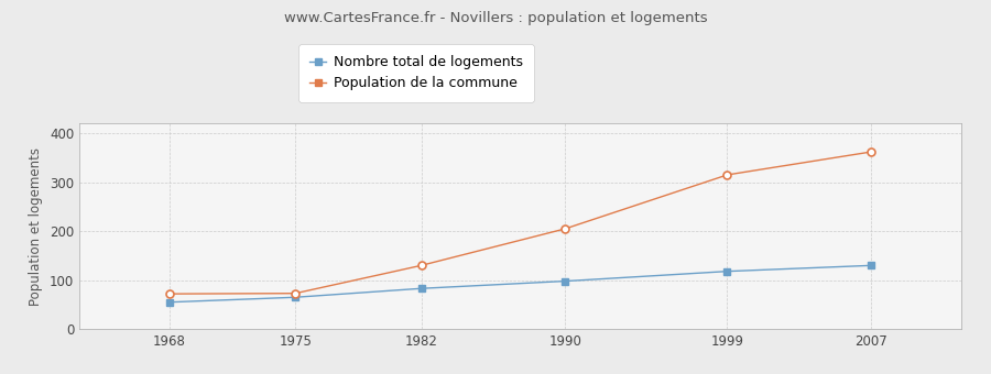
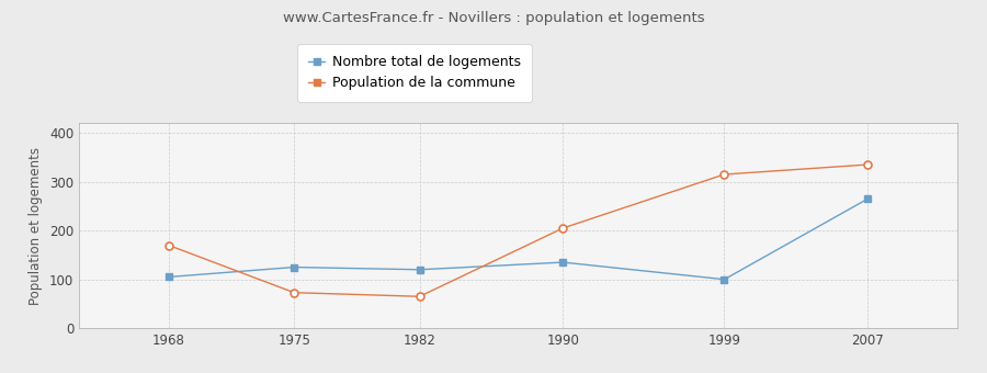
Nombre total de logements/1968: 55 -> 105
Population de la commune/1968: 72 -> 170
Nombre total de logements/1975: 65 -> 125
Nombre total de logements/1982: 83 -> 120
Population de la commune/1982: 130 -> 65
Nombre total de logements/1990: 98 -> 135
Nombre total de logements/1999: 118 -> 100
Nombre total de logements/2007: 130 -> 265
Population de la commune/2007: 362 -> 335
